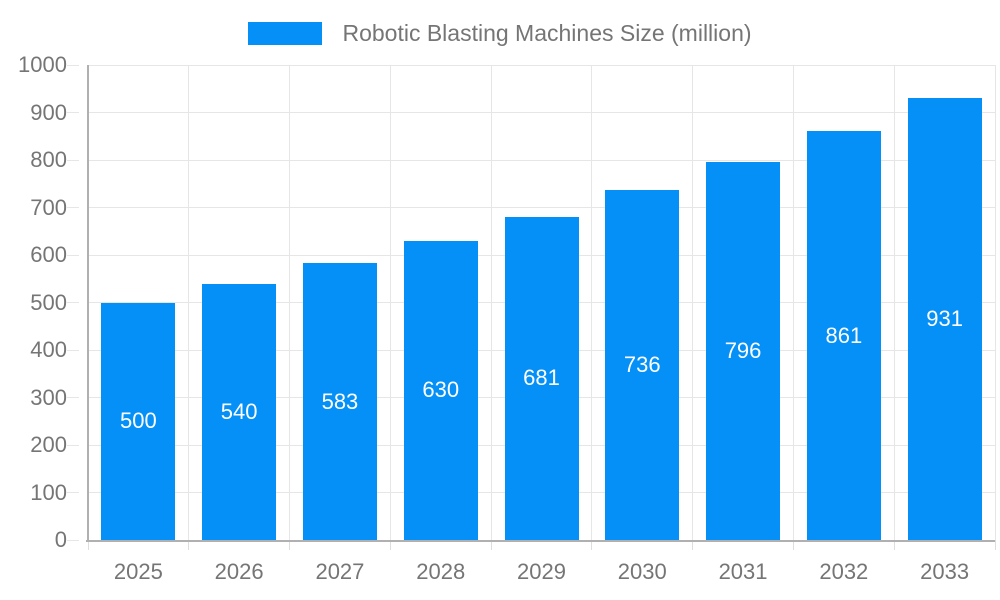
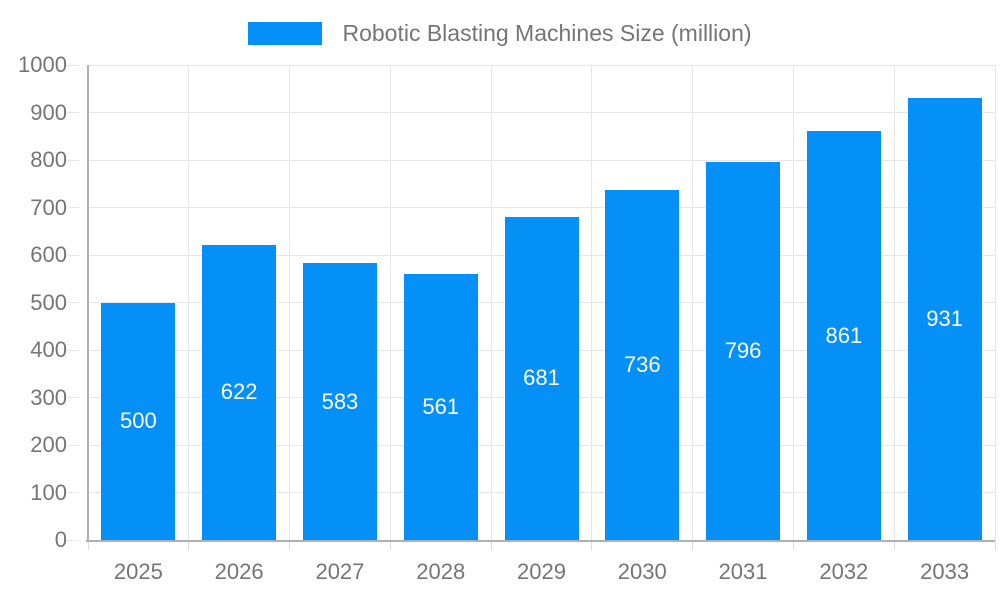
2026: 540 -> 622
2028: 630 -> 561
